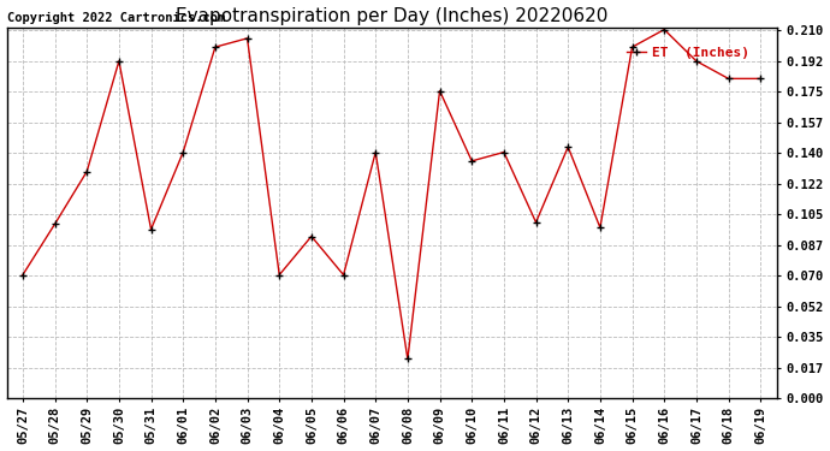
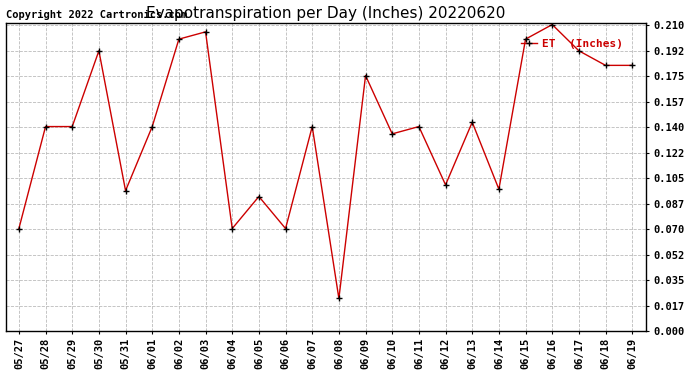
05/28: 0.099 -> 0.140
05/29: 0.129 -> 0.140
